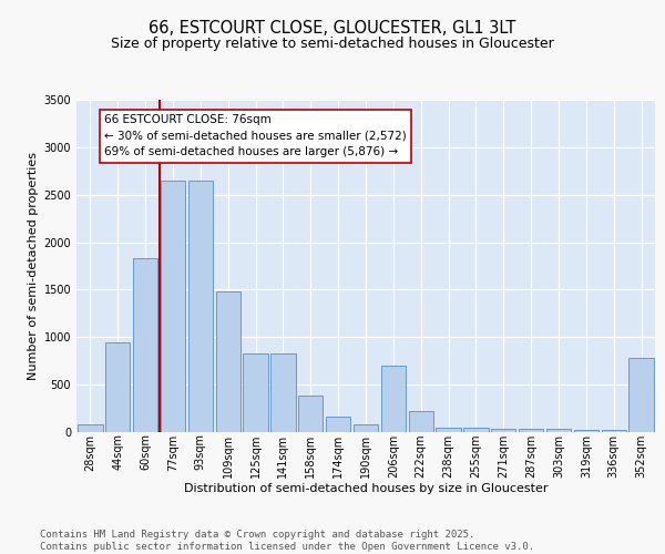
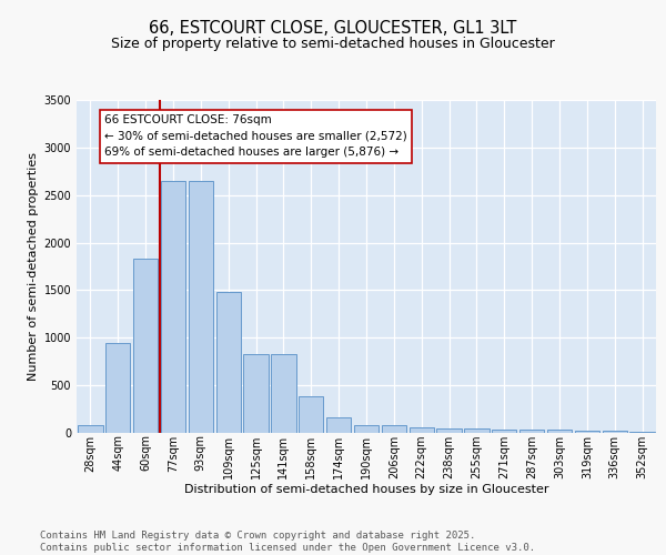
206sqm: 700 -> 80
222sqm: 220 -> 60
352sqm: 780 -> 20
